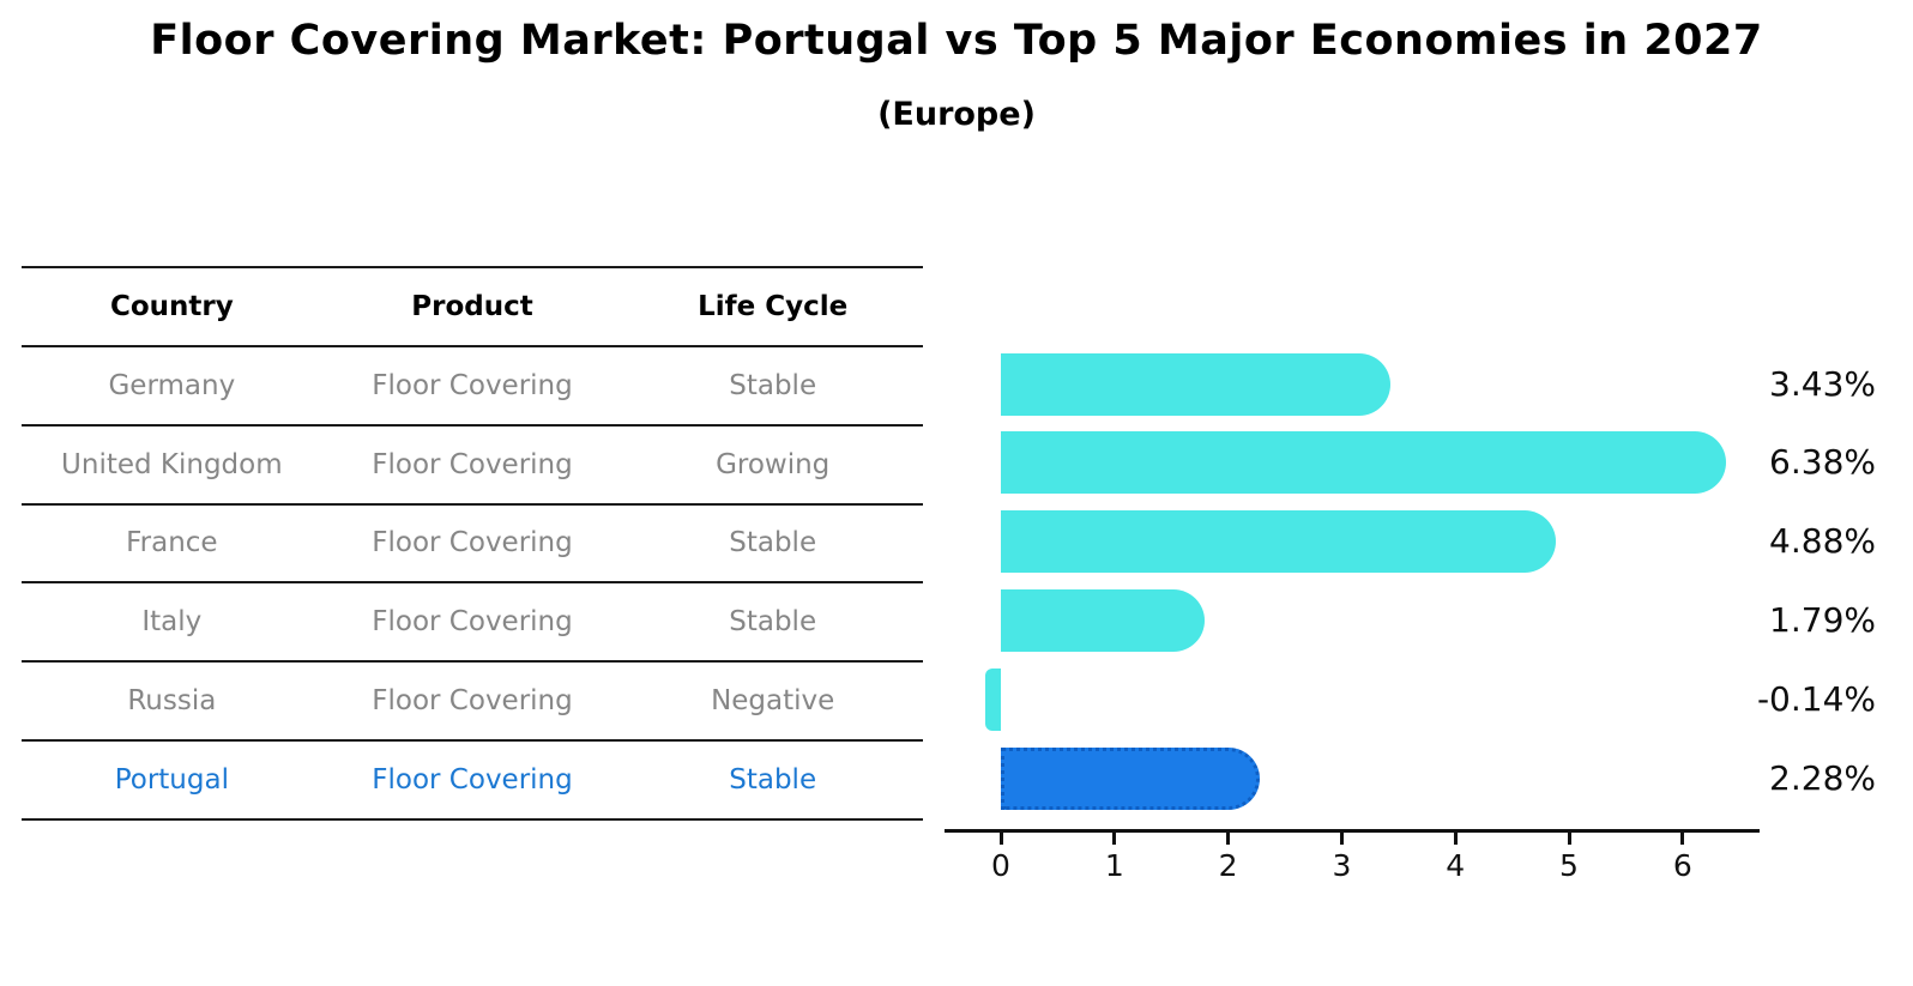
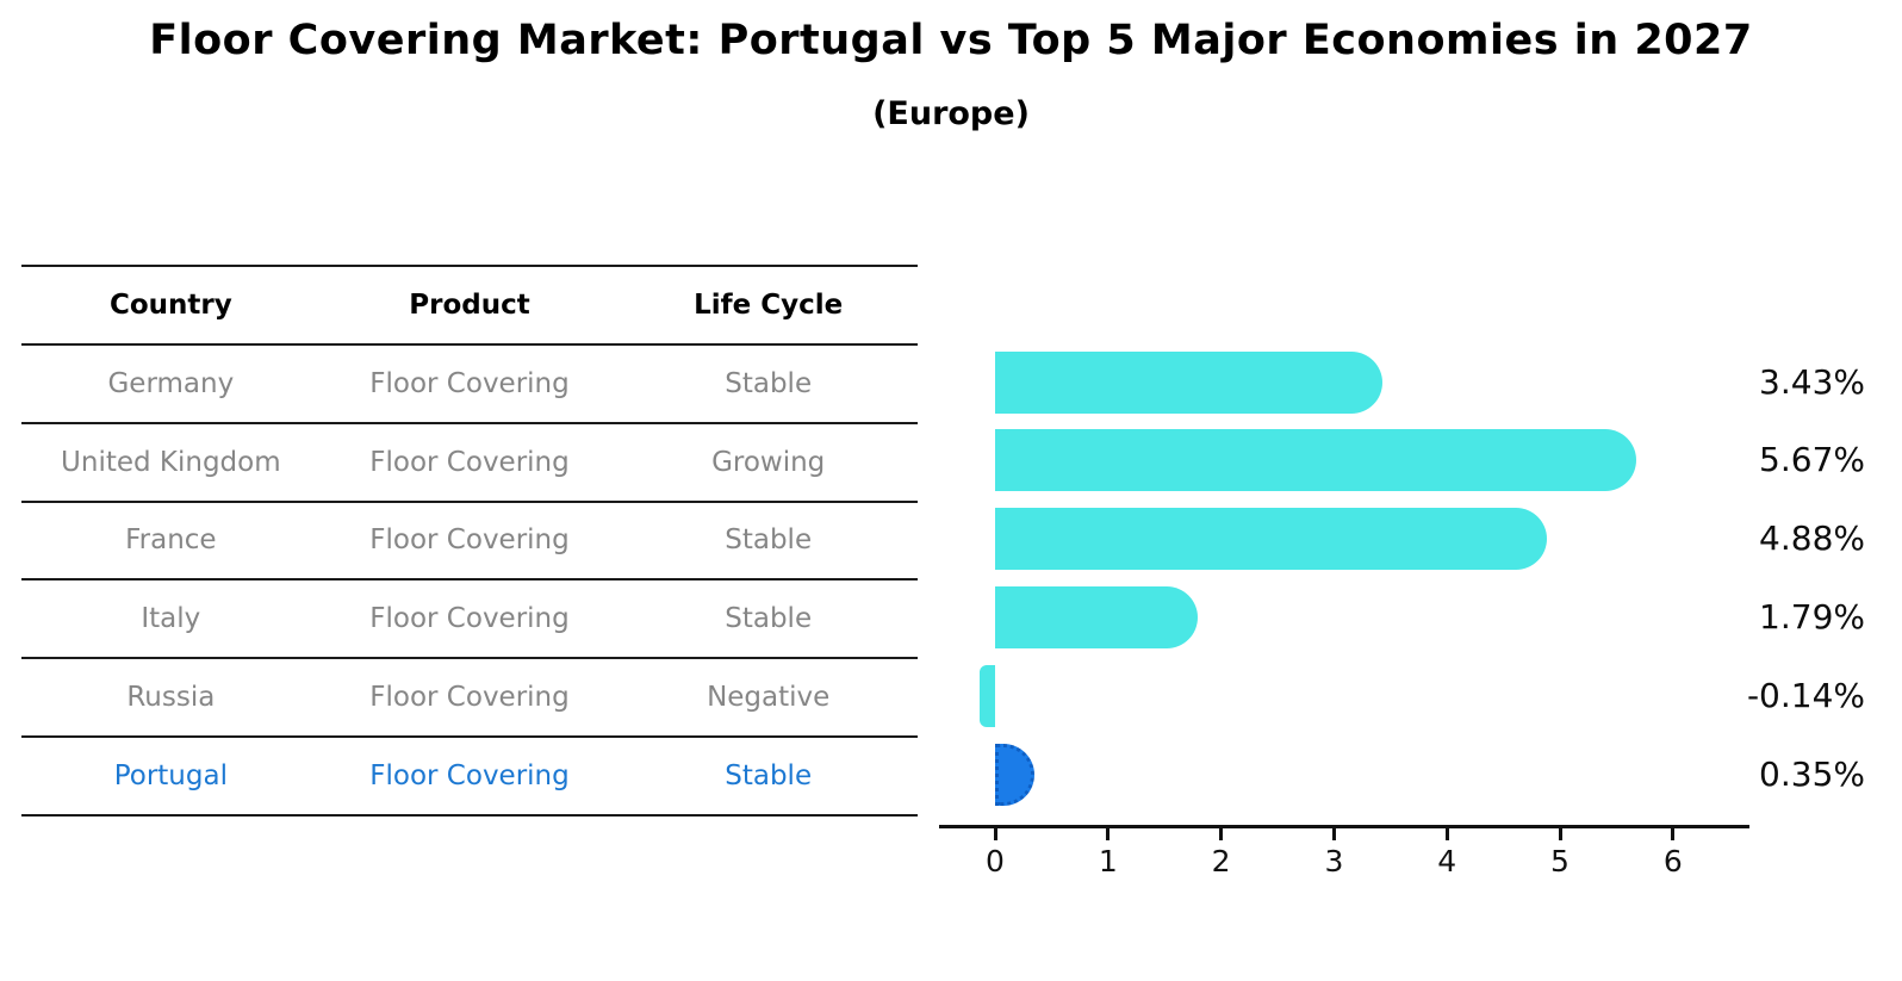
United Kingdom: 6.38% -> 5.67%
Portugal: 2.28% -> 0.35%
